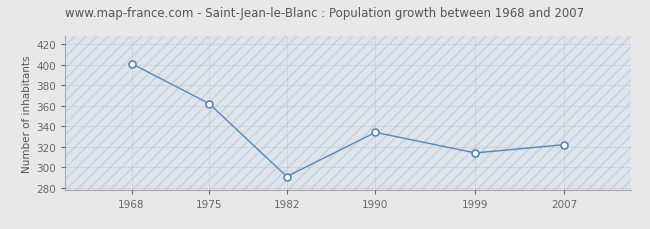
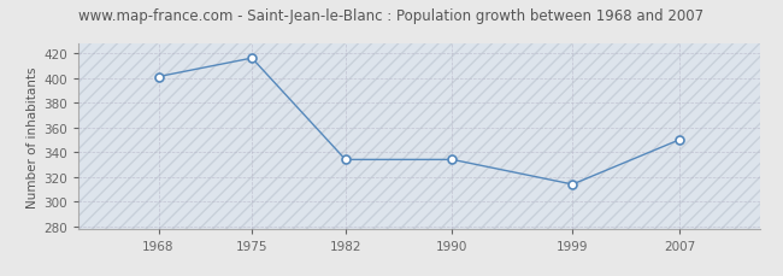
1975: 362 -> 416
1982: 291 -> 334
2007: 322 -> 350
